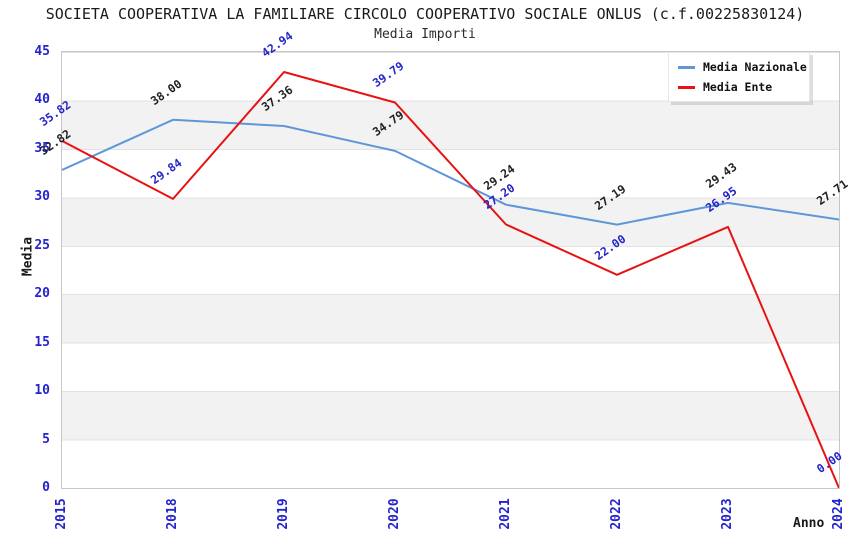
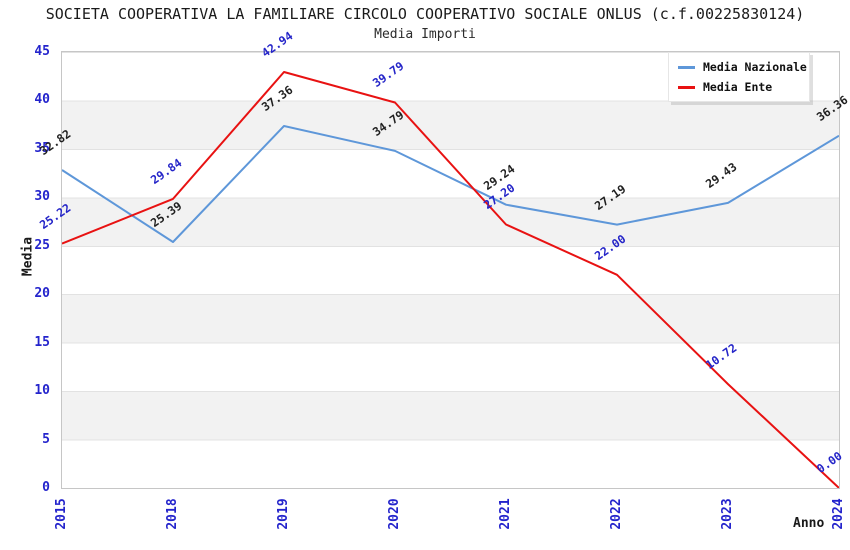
Media Ente/2015: 35.82 -> 25.22
Media Nazionale/2018: 38.00 -> 25.39
Media Ente/2023: 26.95 -> 10.72
Media Nazionale/2024: 27.71 -> 36.36
